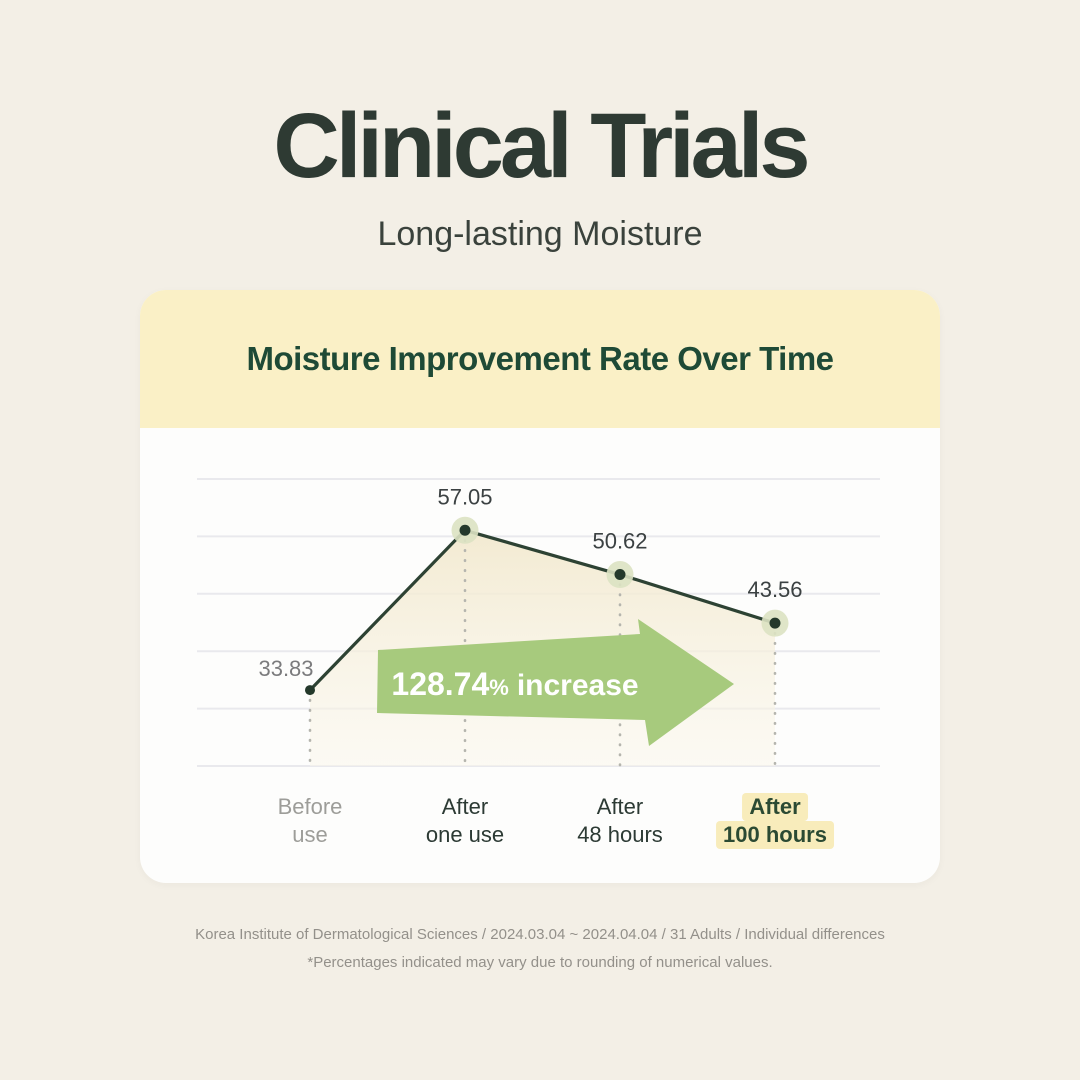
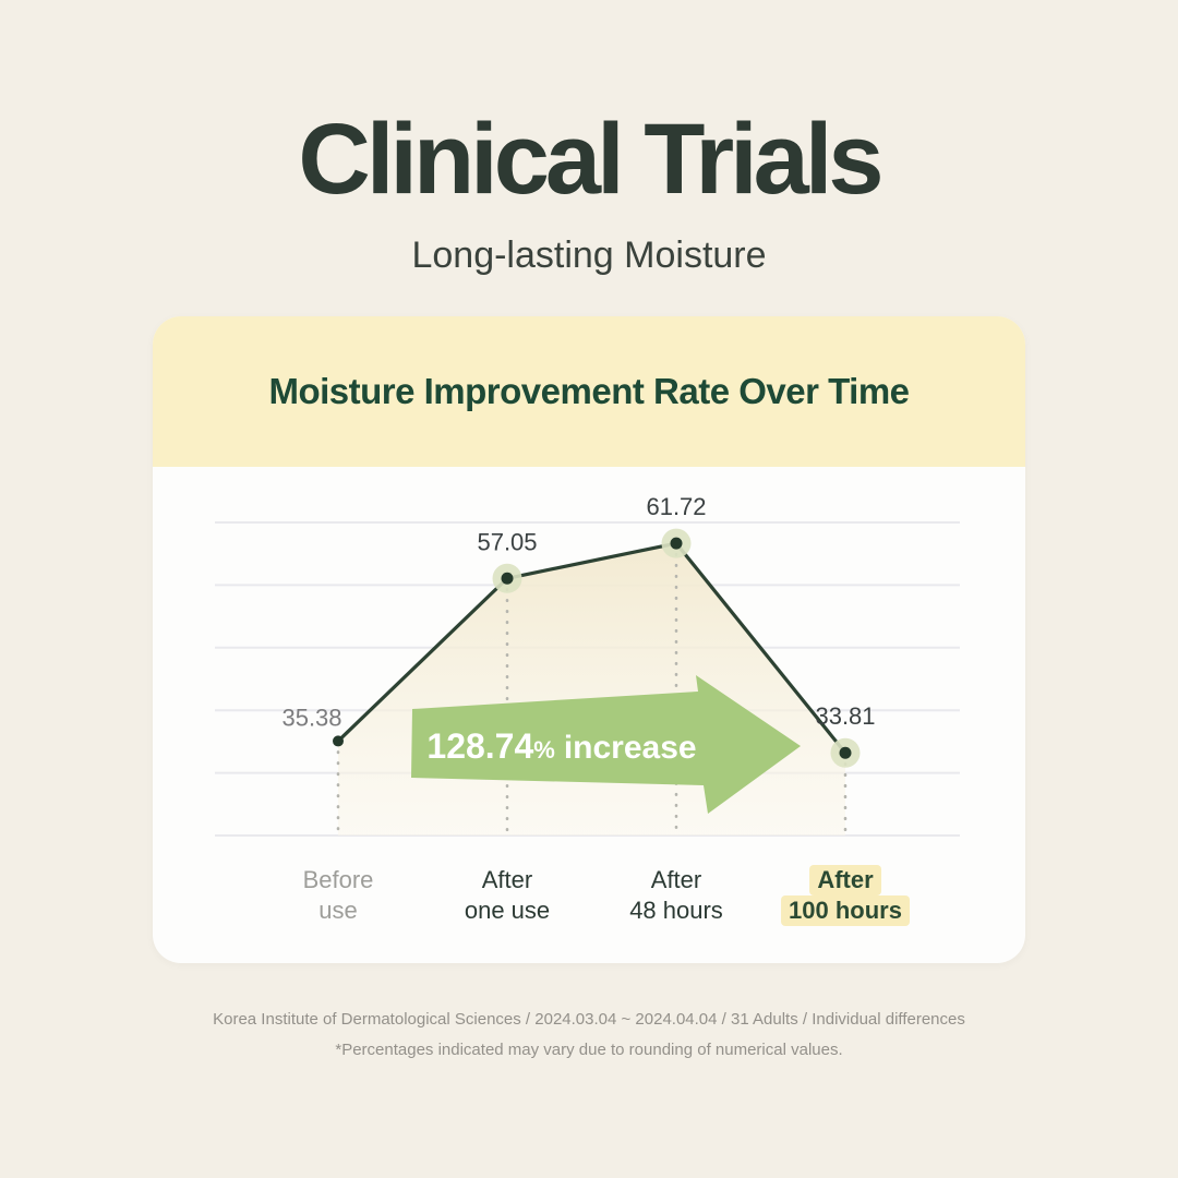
Before use: 33.83 -> 35.38
After 48 hours: 50.62 -> 61.72
After 100 hours: 43.56 -> 33.81
